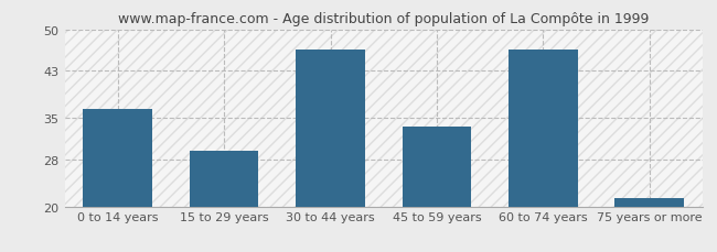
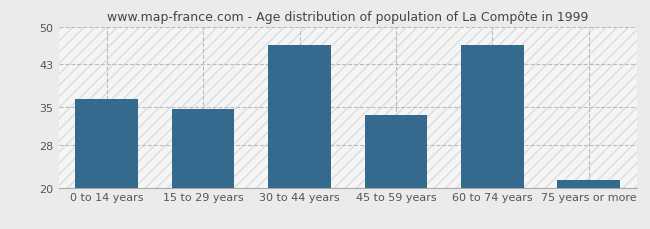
15 to 29 years: 29.5 -> 34.6
